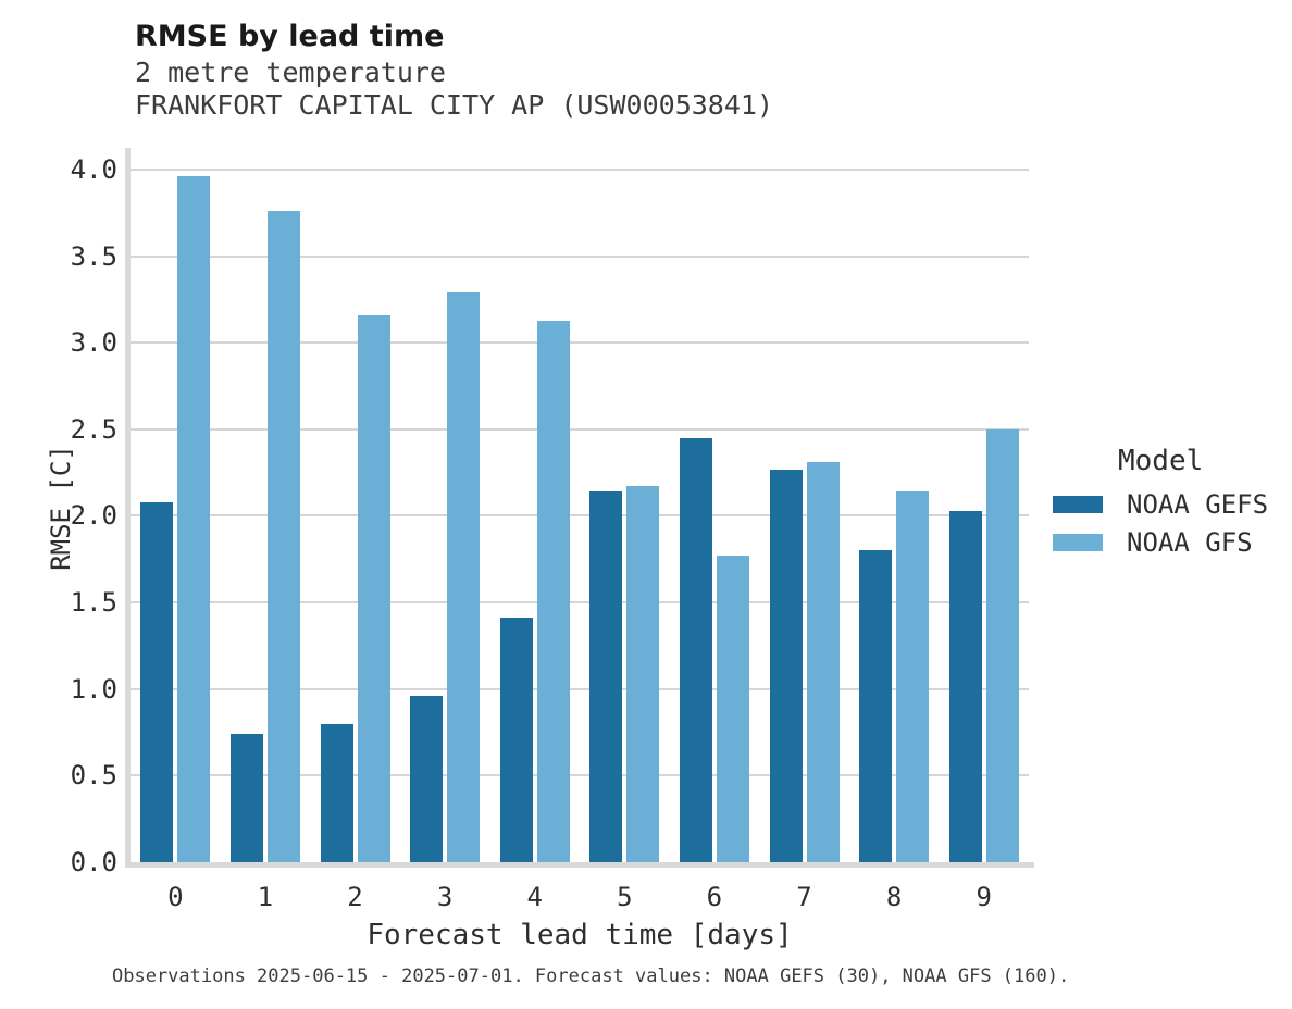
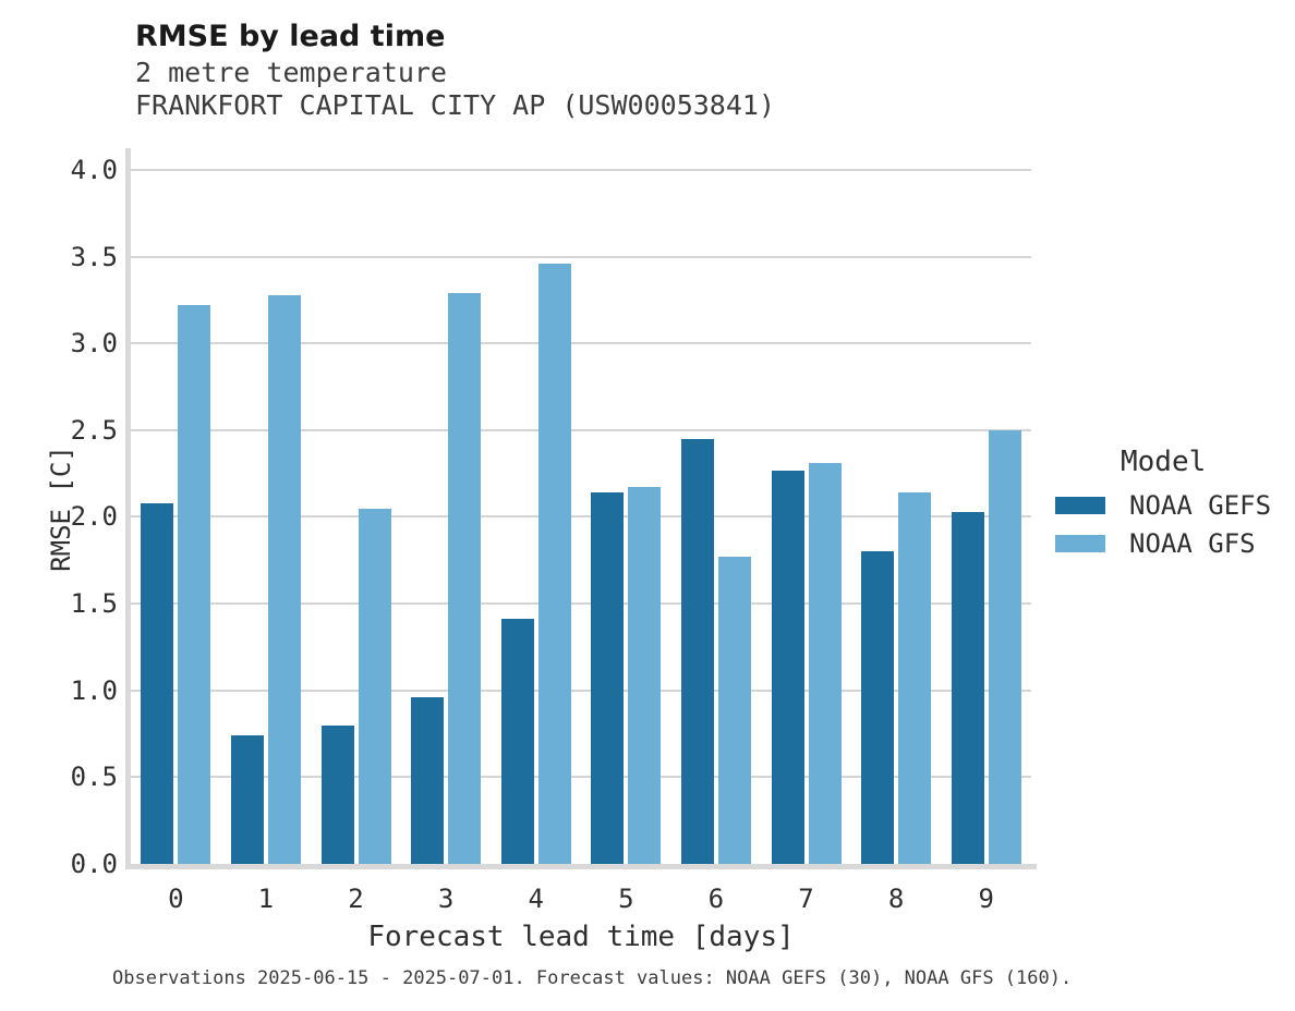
NOAA GFS/0: 3.96 -> 3.22
NOAA GFS/1: 3.76 -> 3.28
NOAA GFS/2: 3.16 -> 2.05
NOAA GFS/4: 3.13 -> 3.46
